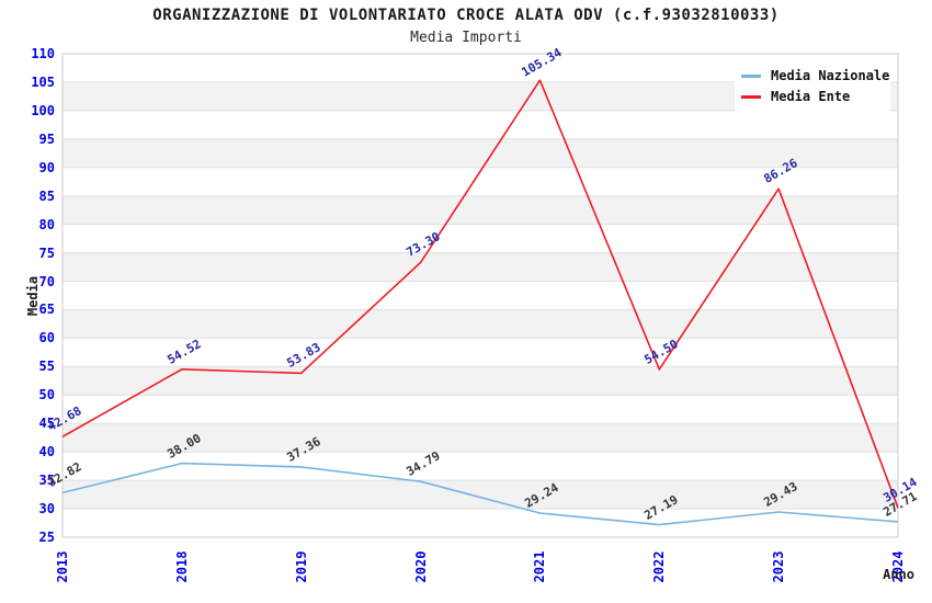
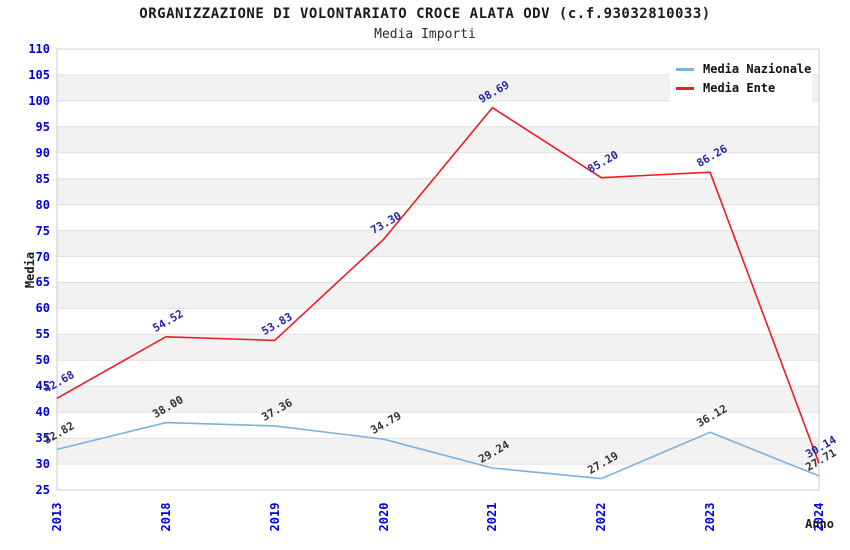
Media Ente/2021: 105.34 -> 98.69
Media Ente/2022: 54.50 -> 85.20
Media Nazionale/2023: 29.43 -> 36.12
